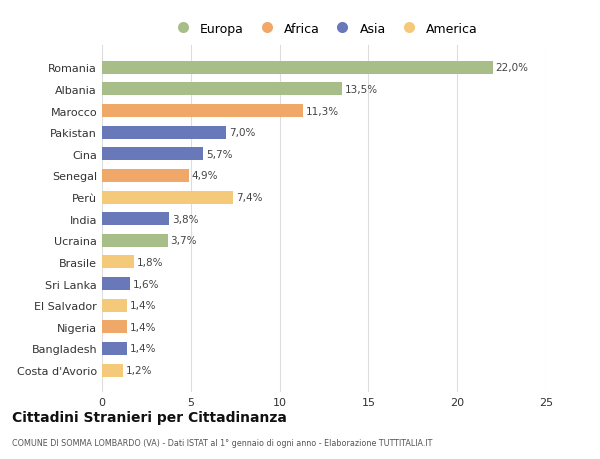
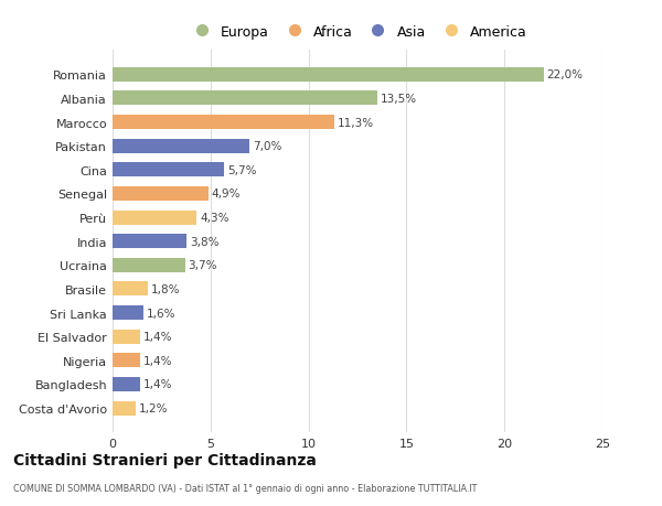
Perù: 7,4% -> 4,3%
